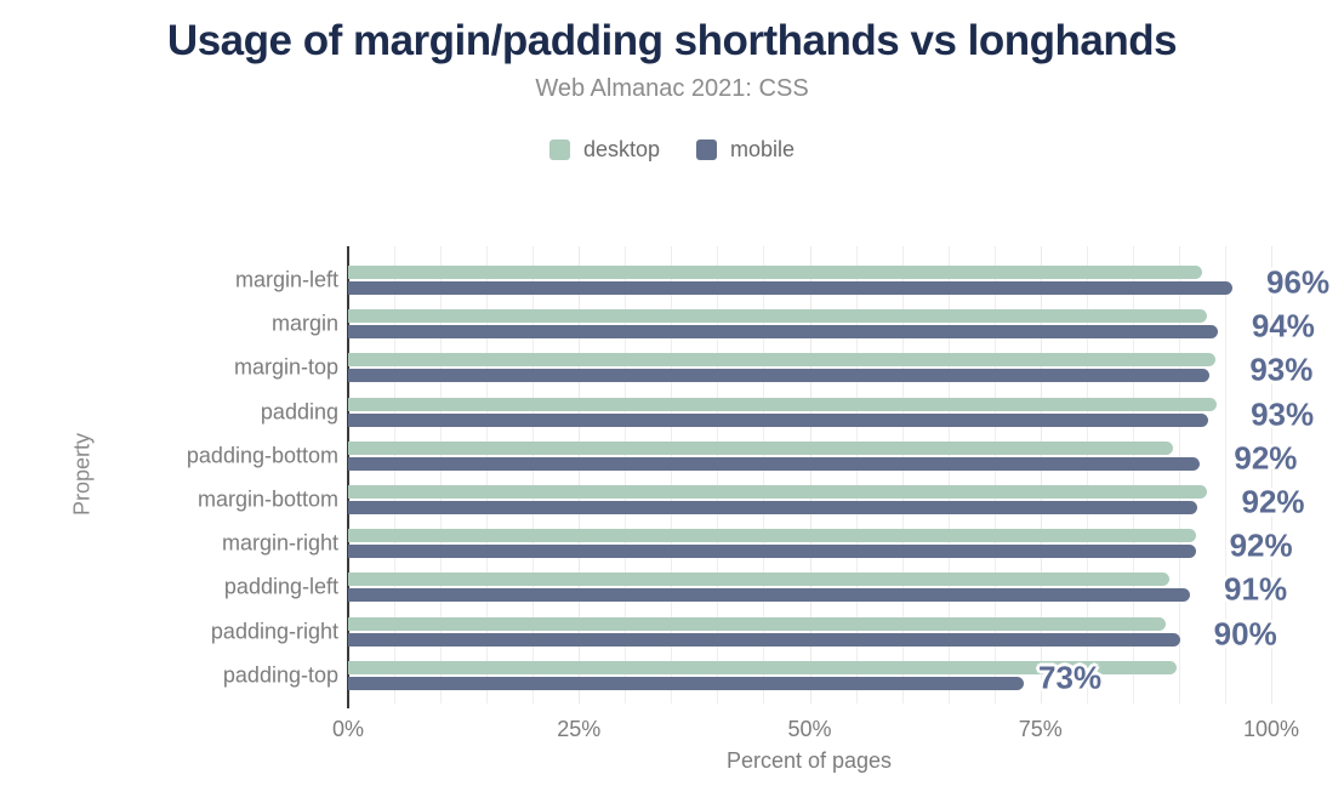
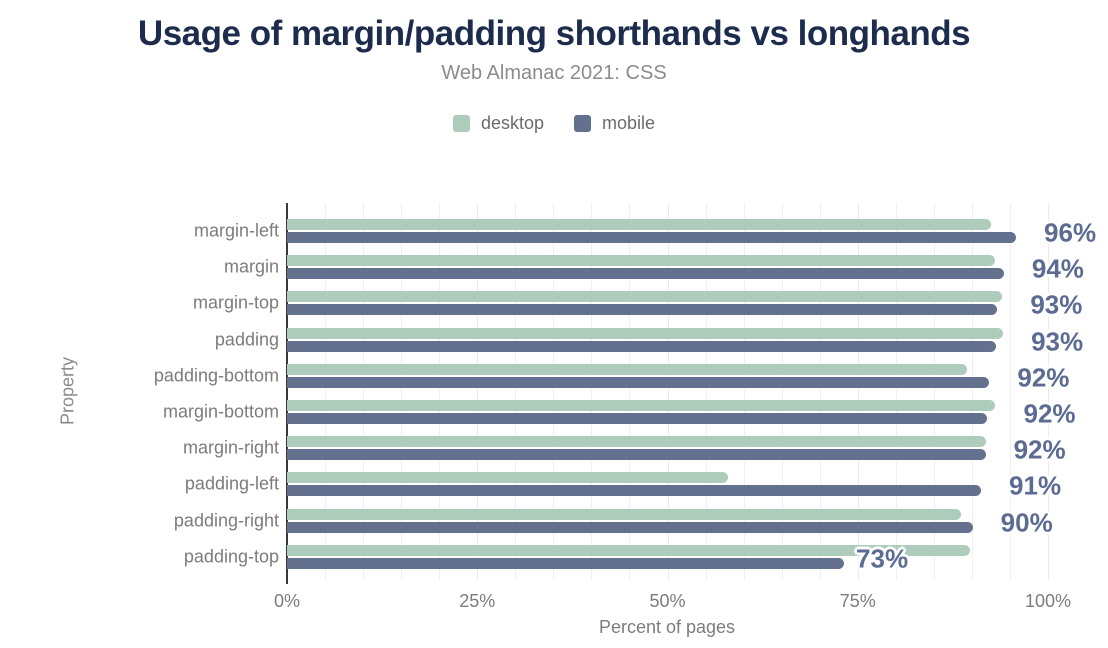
desktop/padding-left: 89% -> 58%
